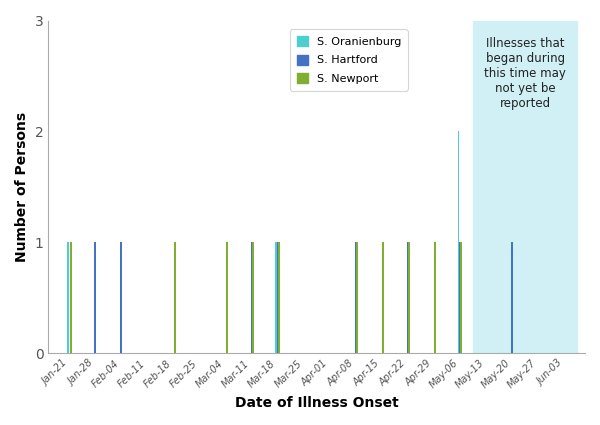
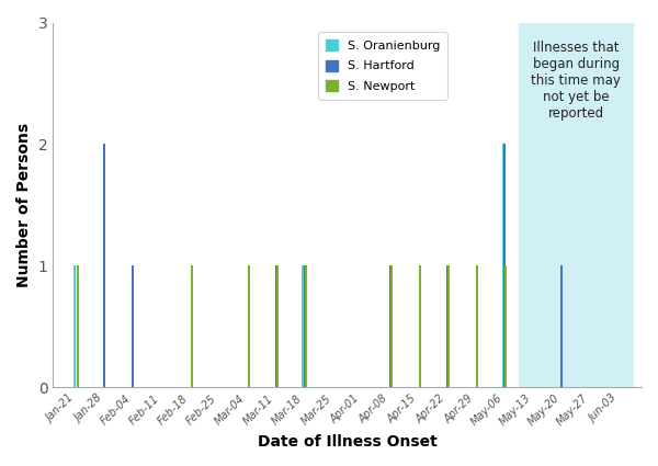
S. Hartford/Jan-28: 1 -> 2
S. Hartford/May-06: 1 -> 2
